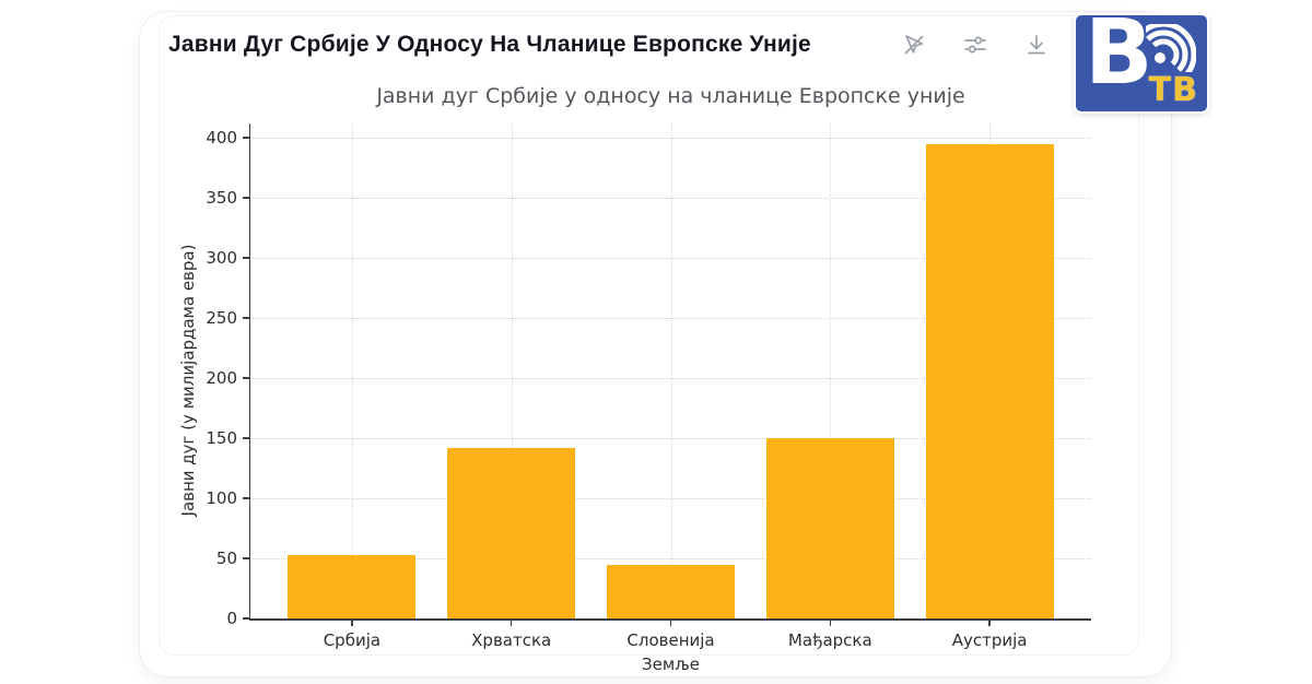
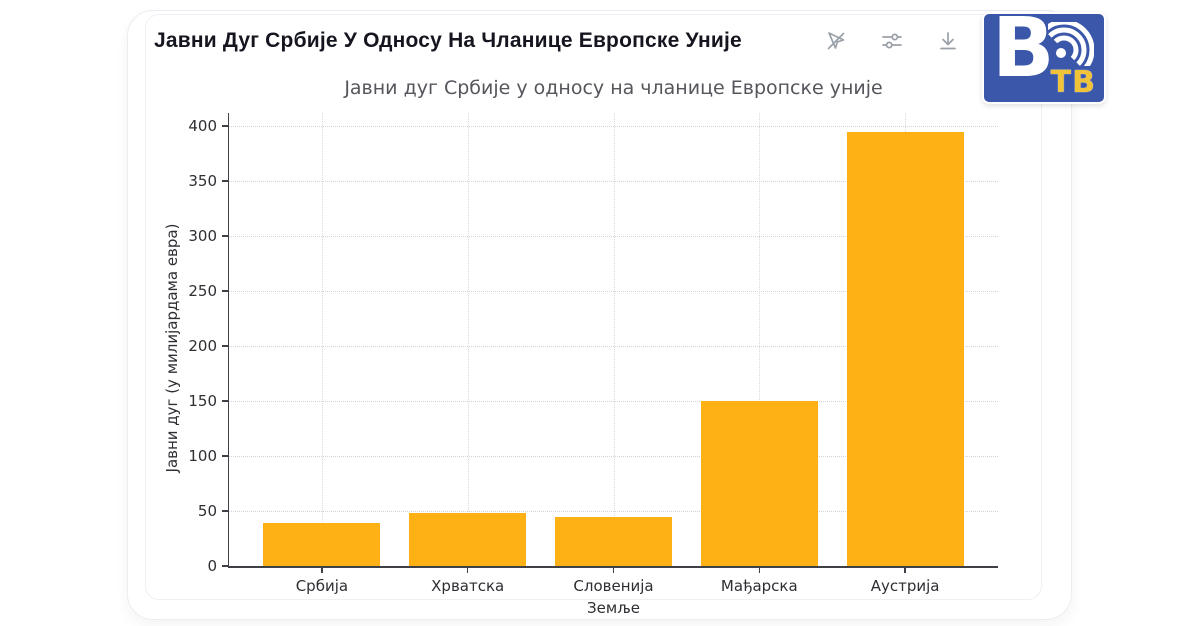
Србија: 53 -> 39
Хрватска: 142 -> 48
